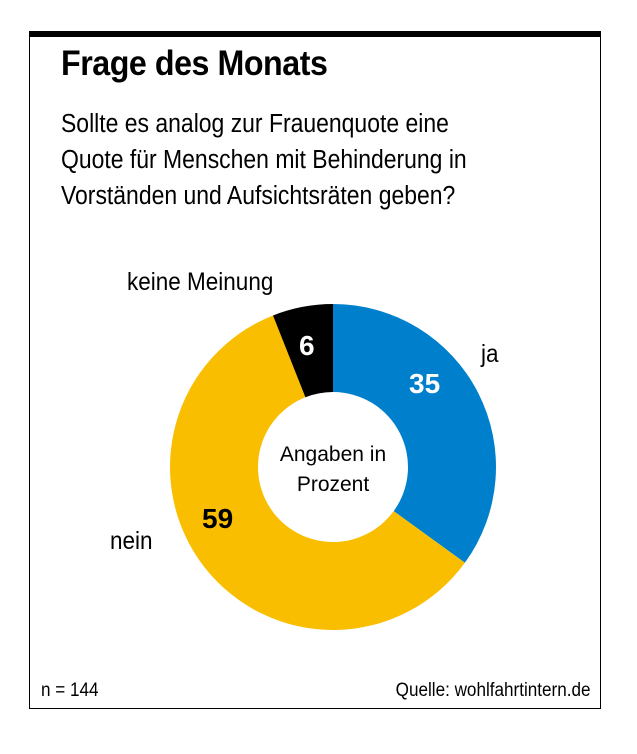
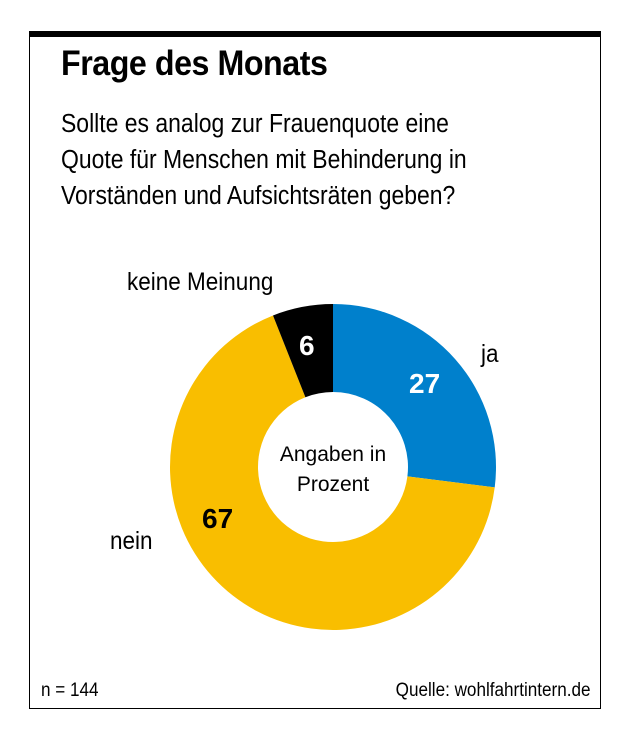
ja: 35 -> 27
nein: 59 -> 67
